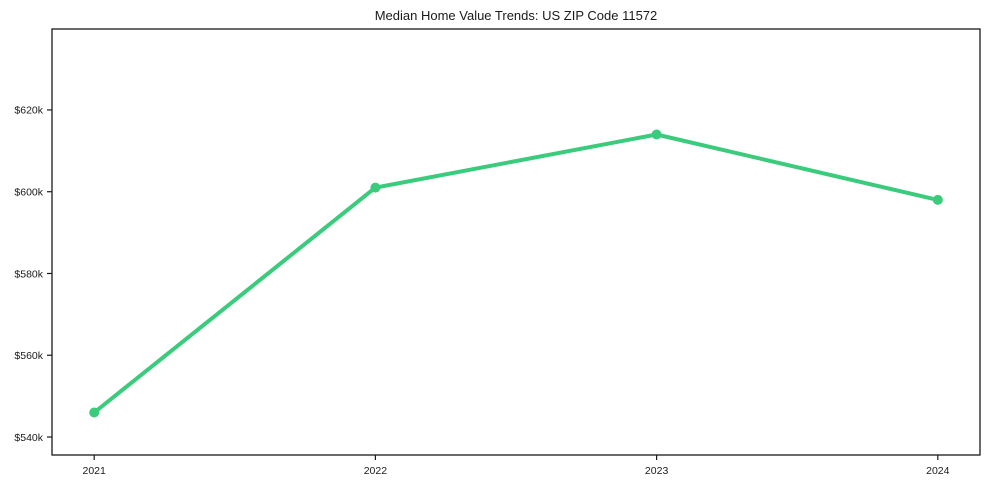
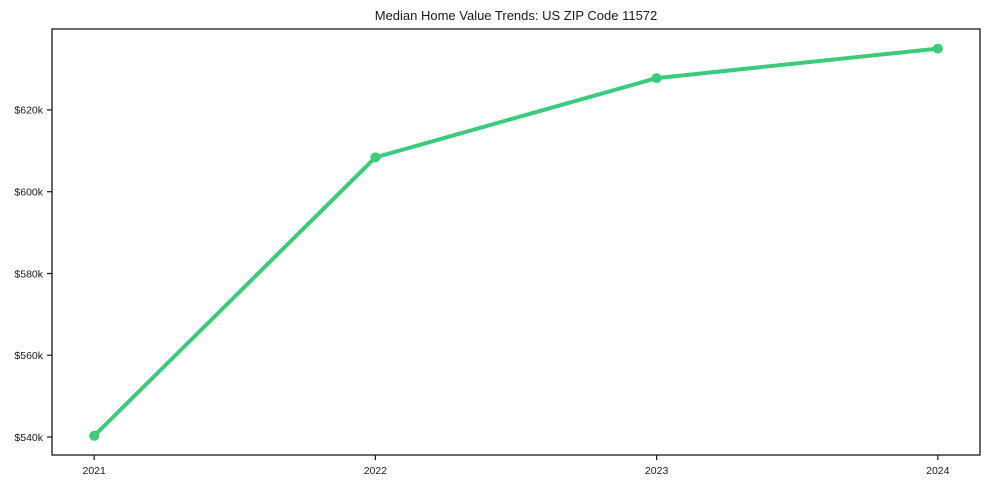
2021: $546k -> $540k
2022: $601k -> $608k
2023: $614k -> $628k
2024: $598k -> $635k
